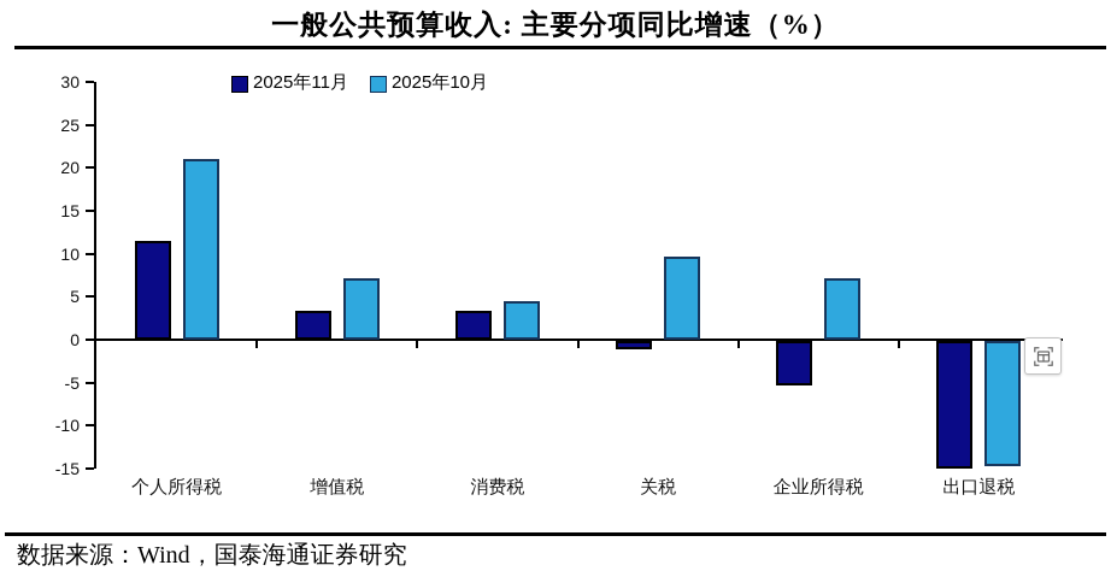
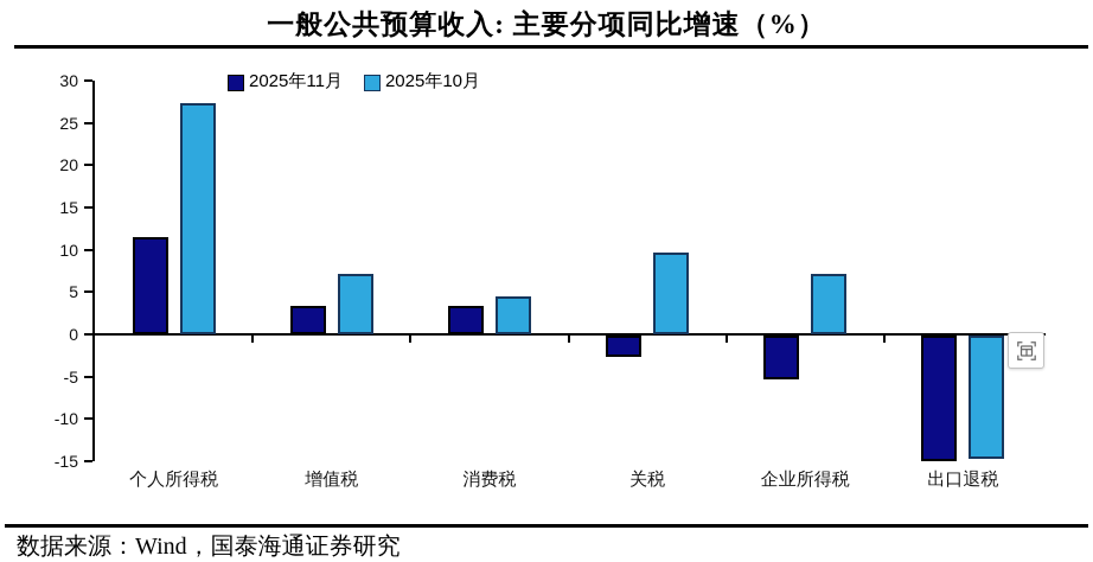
2025年10月/个人所得税: 21 -> 27
2025年11月/关税: -1 -> -2
